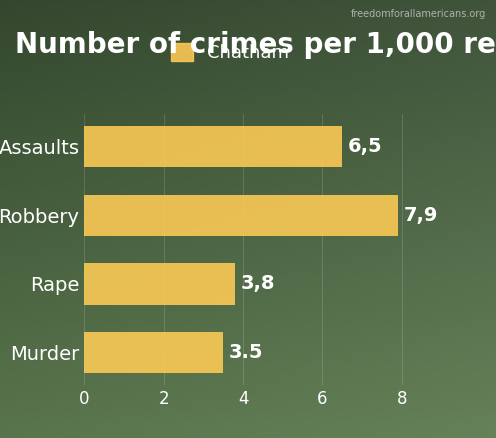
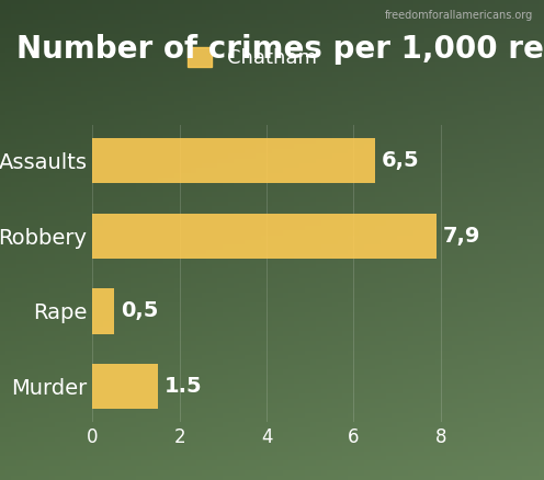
Rape: 3,8 -> 0,5
Murder: 3.5 -> 1.5
